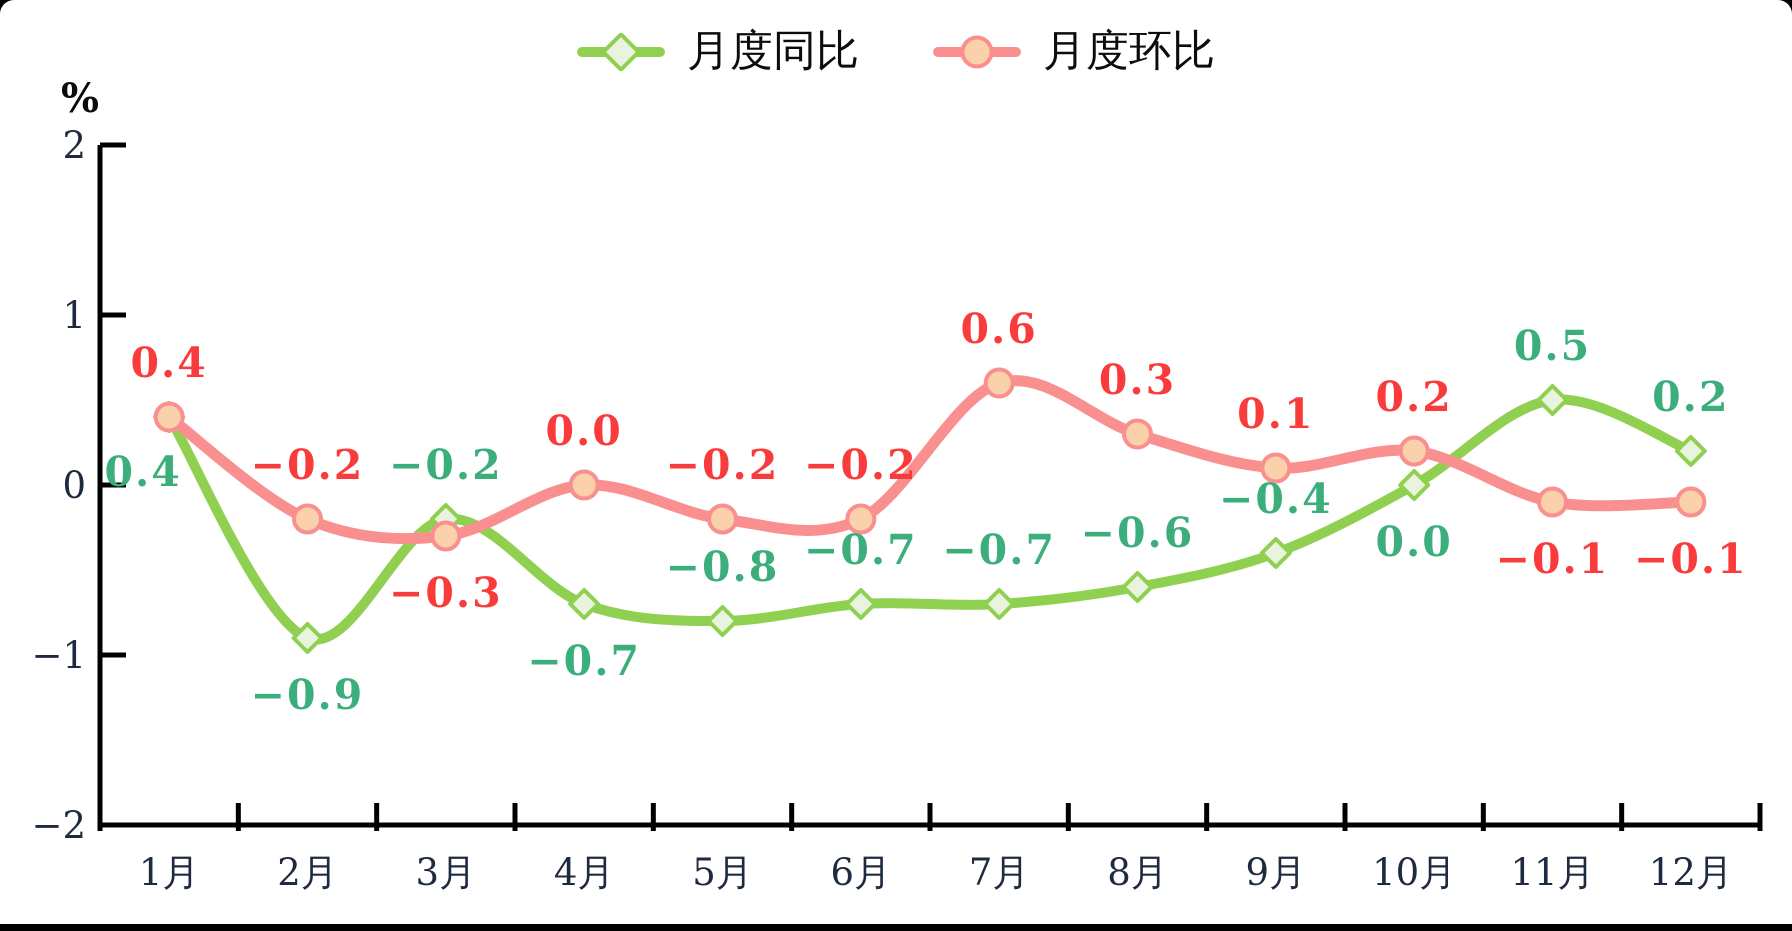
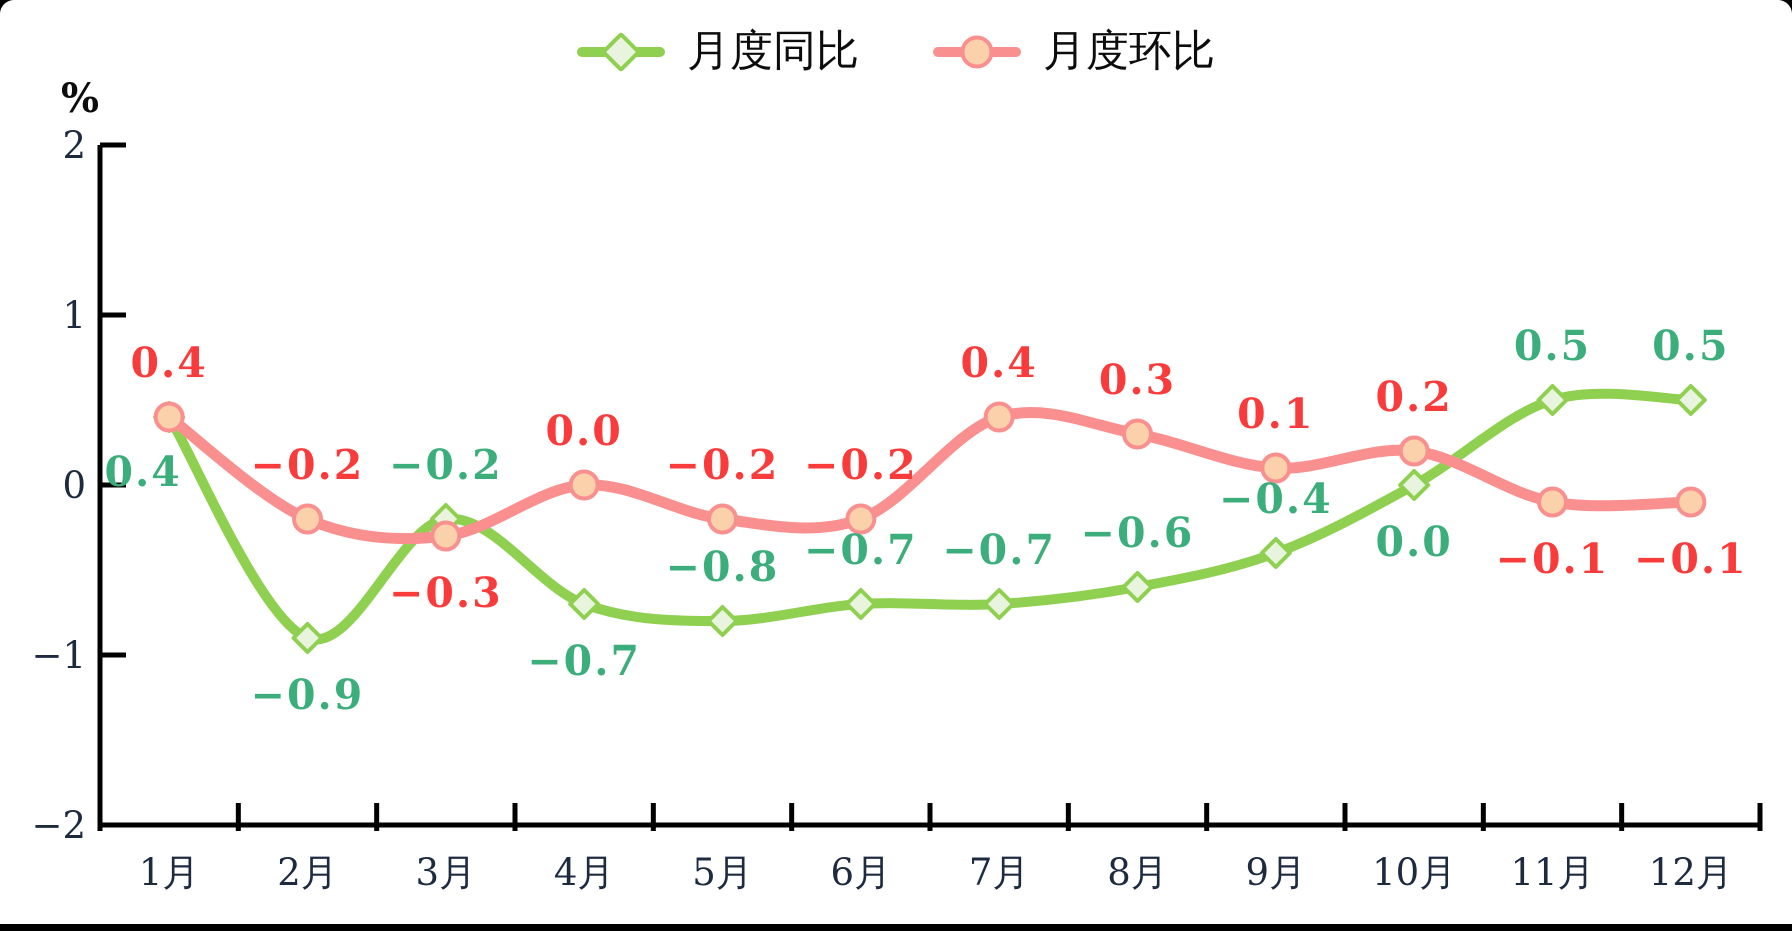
月度环比/7月: 0.6 -> 0.4
月度同比/12月: 0.2 -> 0.5
